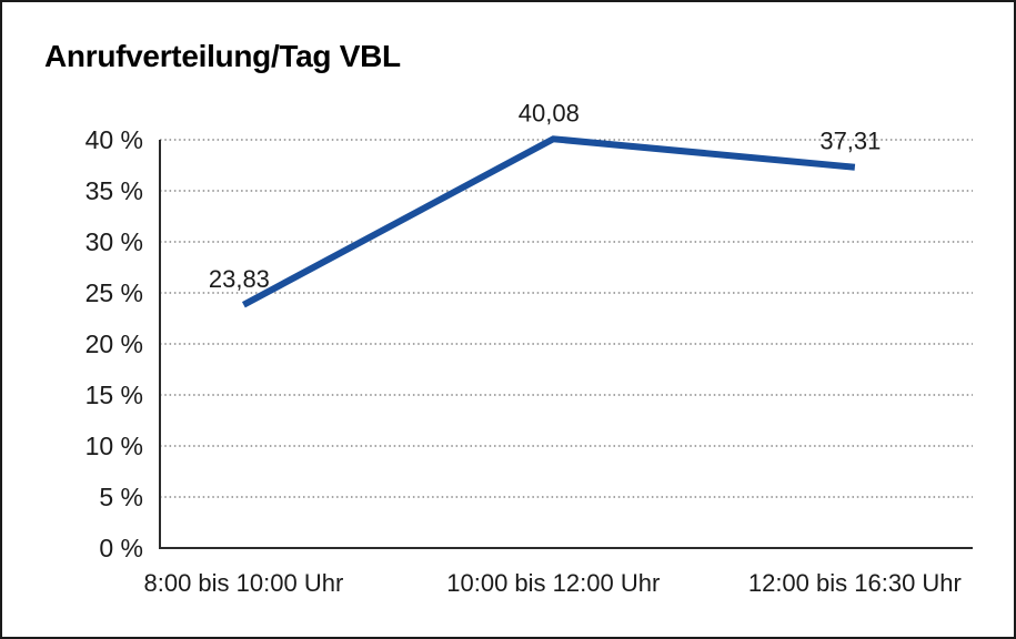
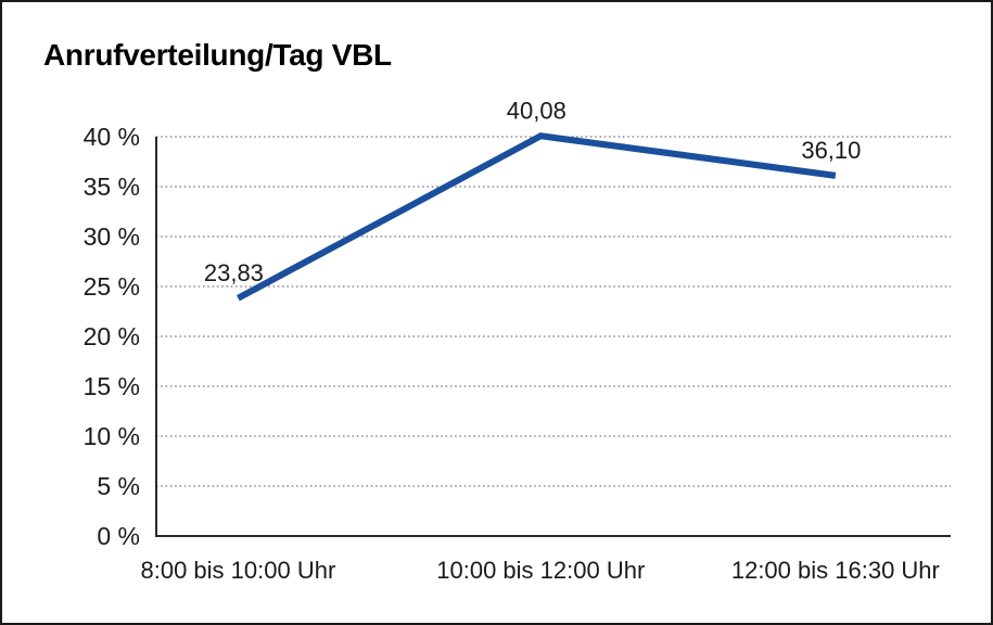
12:00 bis 16:30 Uhr: 37,31 -> 36,10
